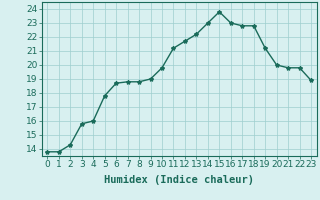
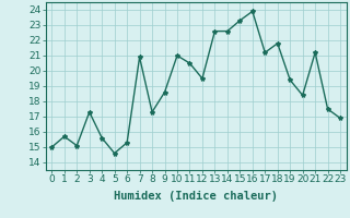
0: 13.8 -> 15.0
1: 13.8 -> 15.7
2: 14.3 -> 15.1
3: 15.8 -> 17.3
4: 16.0 -> 15.6
5: 17.8 -> 14.6
6: 18.7 -> 15.3
7: 18.8 -> 20.9
8: 18.8 -> 17.3
9: 19.0 -> 18.6
10: 19.8 -> 21.0
11: 21.2 -> 20.5
12: 21.7 -> 19.5
13: 22.2 -> 22.6
14: 23.0 -> 22.6
15: 23.8 -> 23.3
16: 23.0 -> 23.9
17: 22.8 -> 21.2
18: 22.8 -> 21.8
19: 21.2 -> 19.4
20: 20.0 -> 18.4
21: 19.8 -> 21.2
22: 19.8 -> 17.5
23: 18.9 -> 16.9
